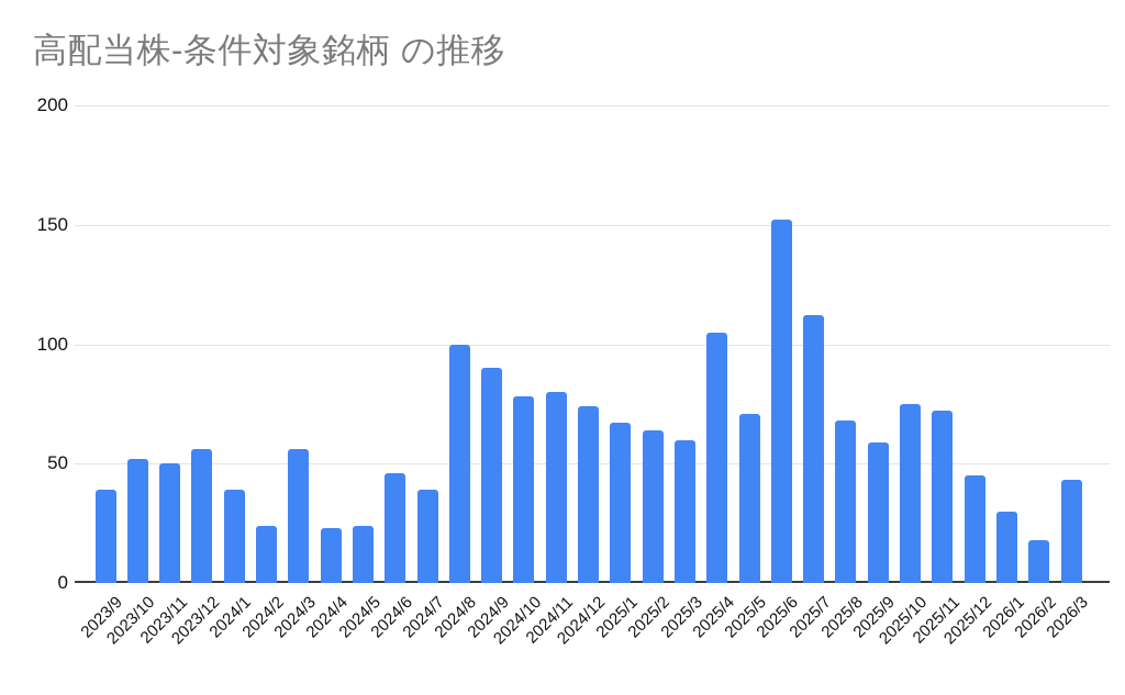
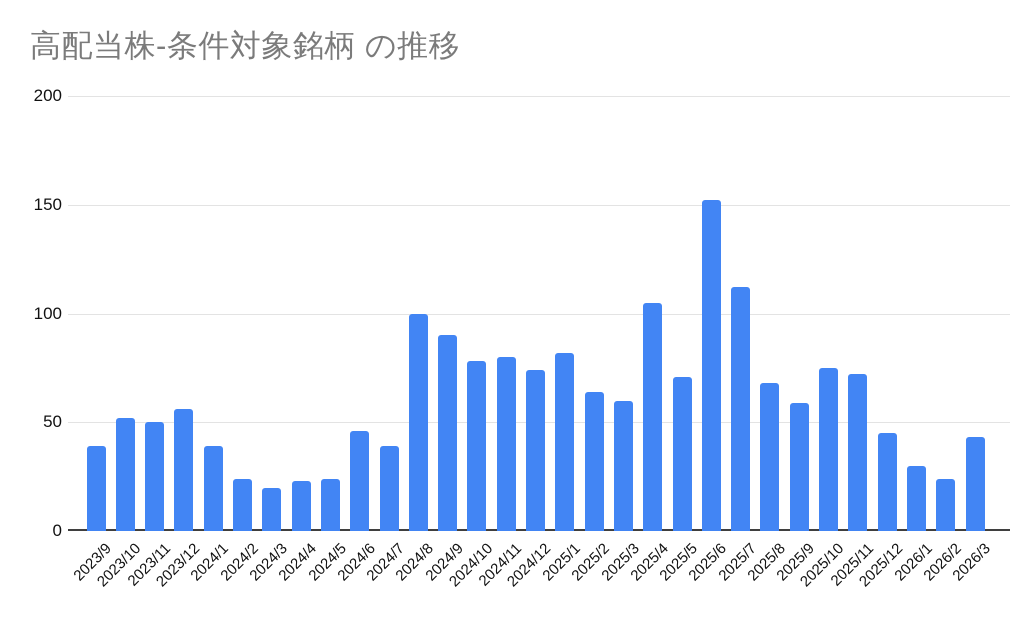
2024/3: 56 -> 20
2025/1: 67 -> 82
2026/2: 18 -> 24
